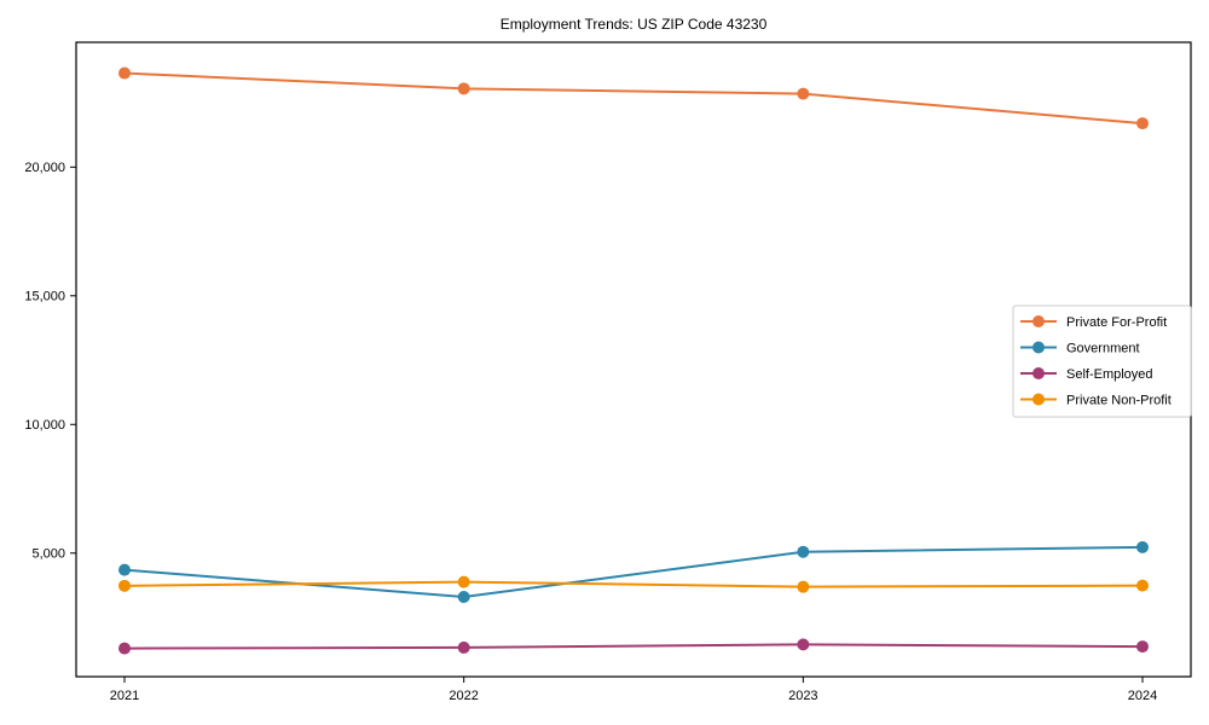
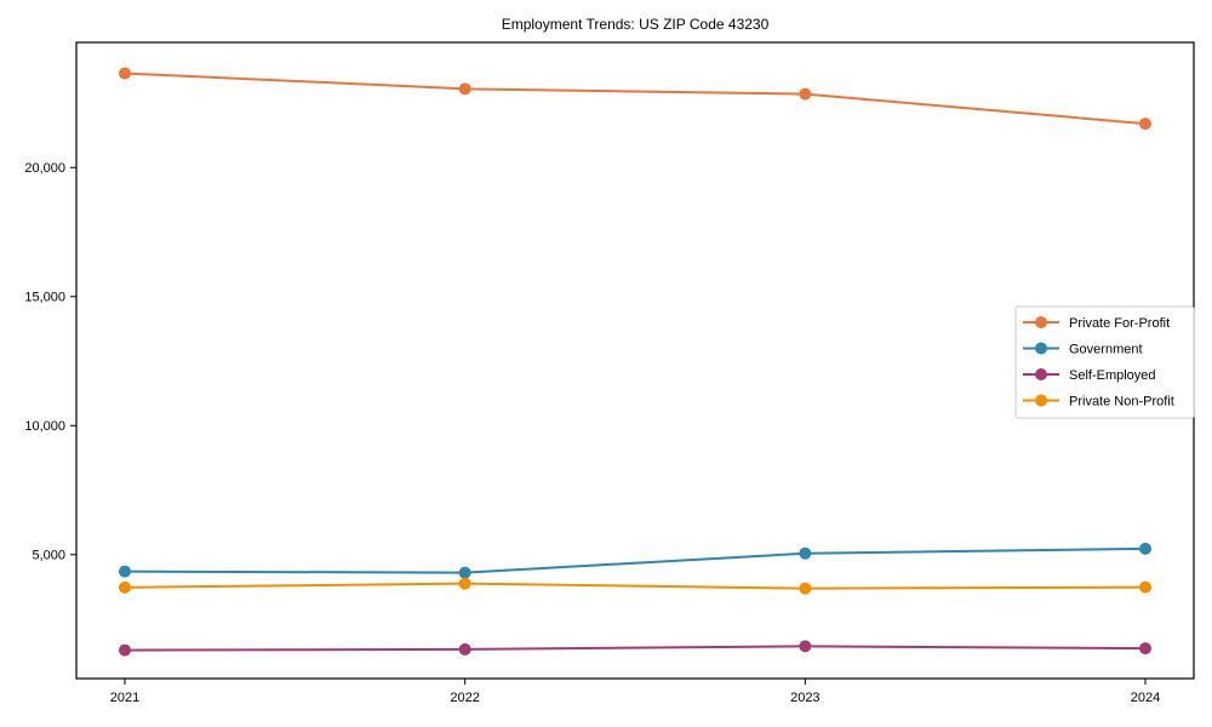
Government/2022: 3300 -> 4300
